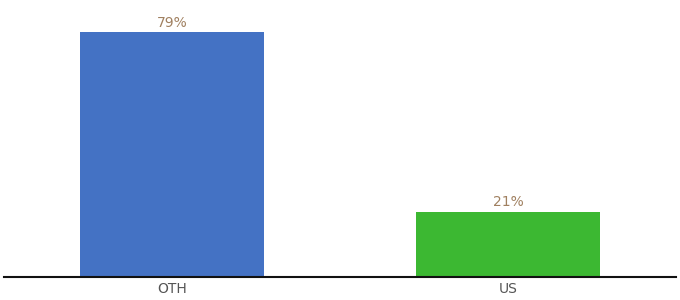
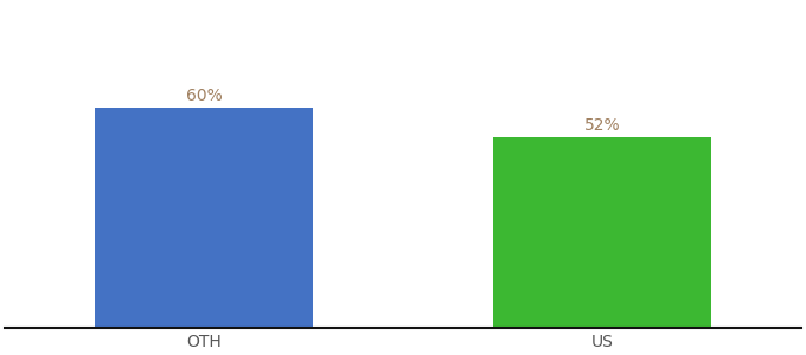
OTH: 79% -> 60%
US: 21% -> 52%
